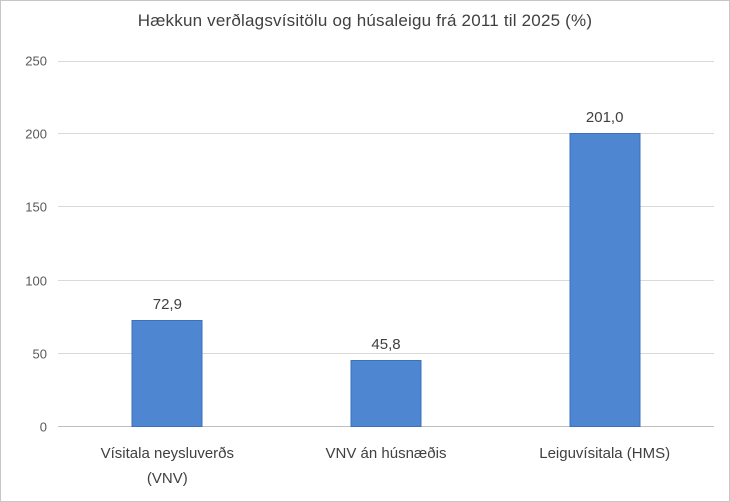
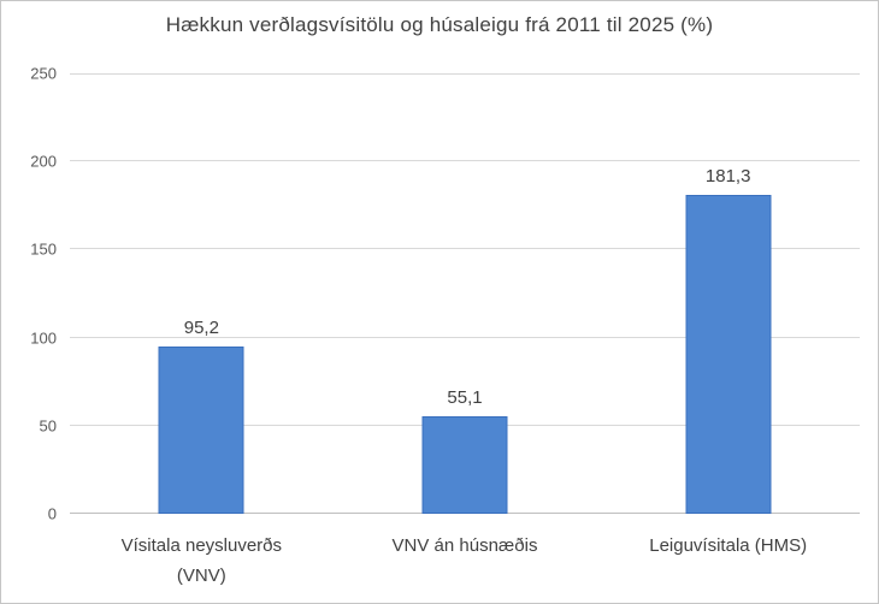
Vísitala neysluverðs (VNV): 72,9 -> 95,2
VNV án húsnæðis: 45,8 -> 55,1
Leiguvísitala (HMS): 201,0 -> 181,3
